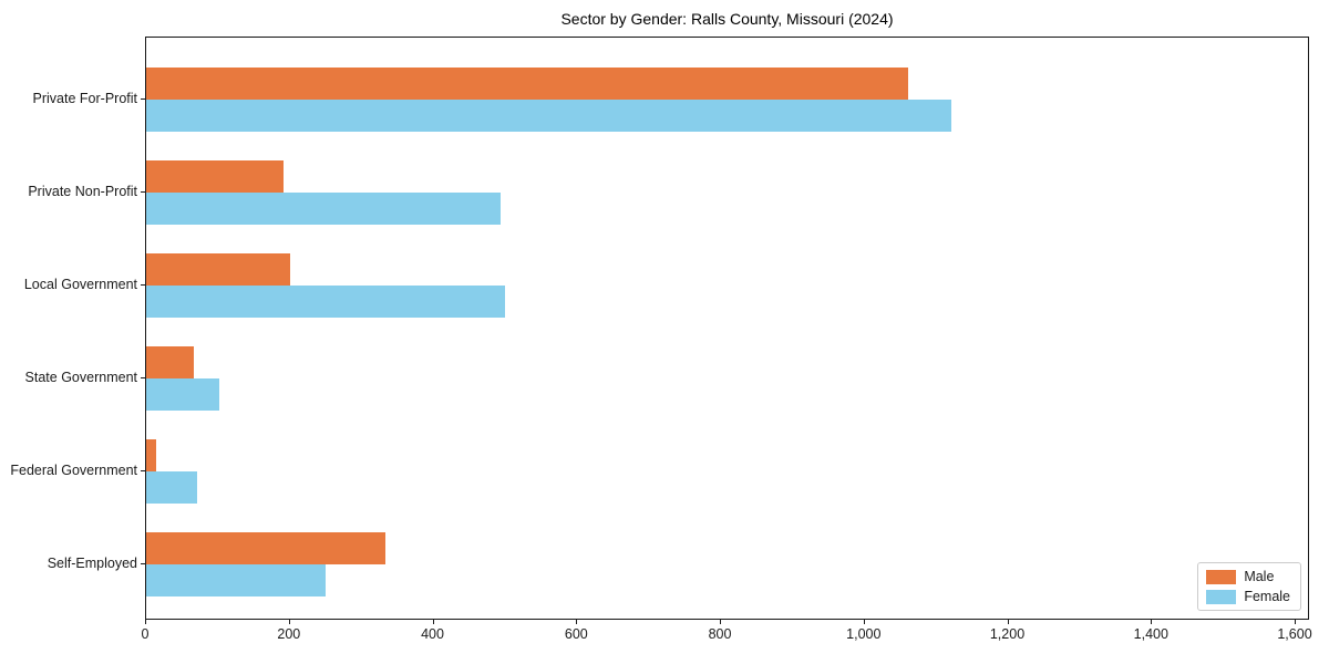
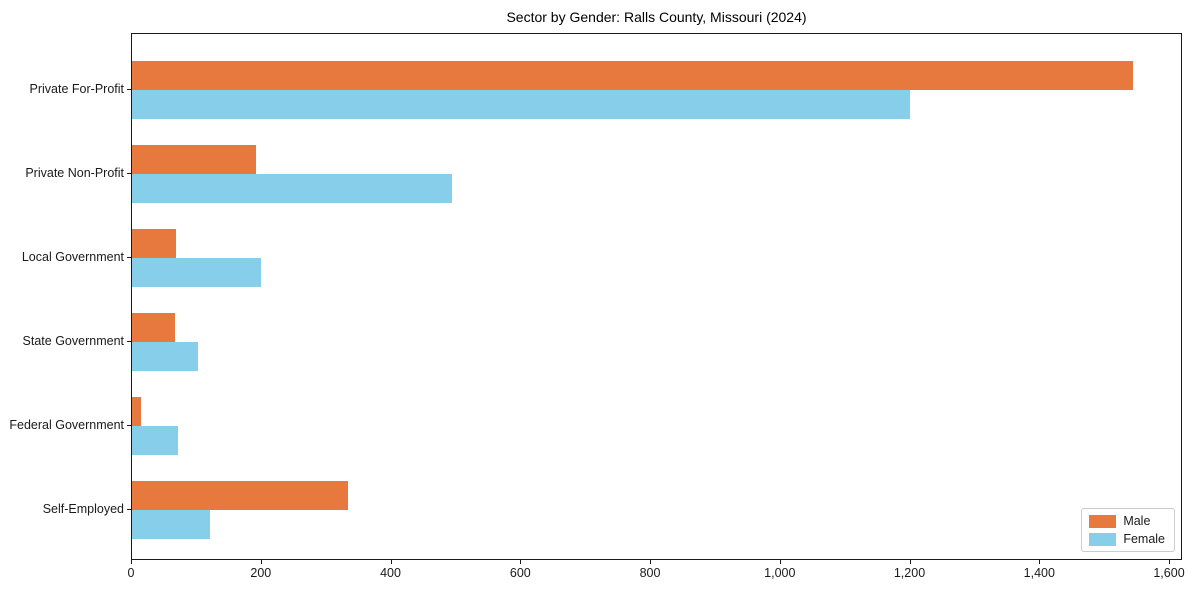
Male/Private For-Profit: 1060 -> 1540
Female/Private For-Profit: 1120 -> 1200
Male/Local Government: 200 -> 70
Female/Local Government: 500 -> 200
Female/Self-Employed: 250 -> 120
